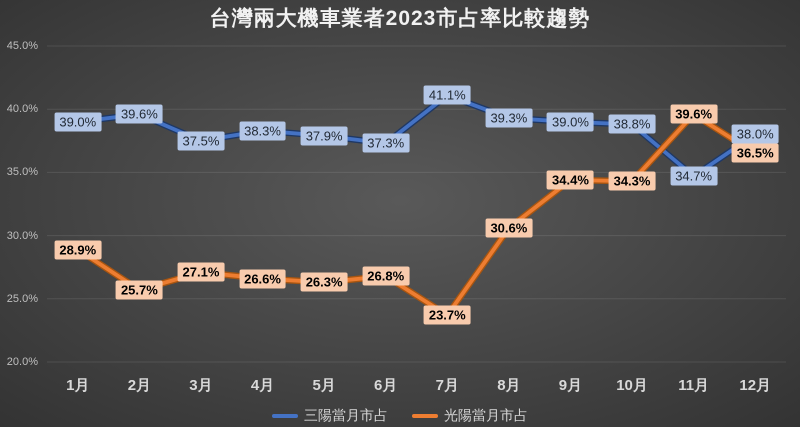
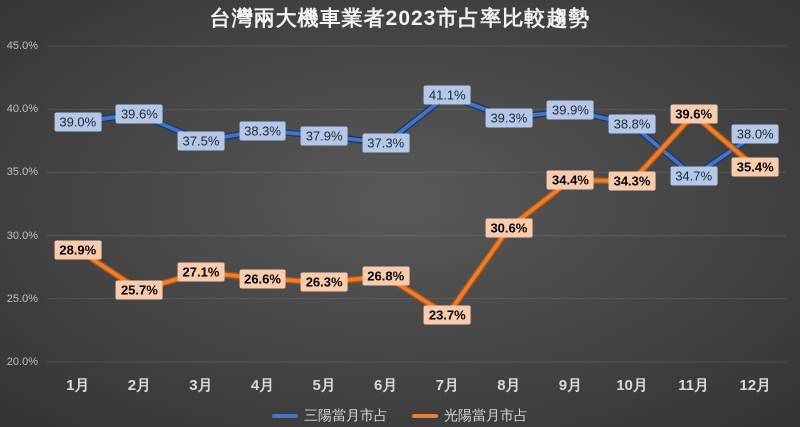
三陽當月市占/9月: 39.0% -> 39.9%
光陽當月市占/12月: 36.5% -> 35.4%
